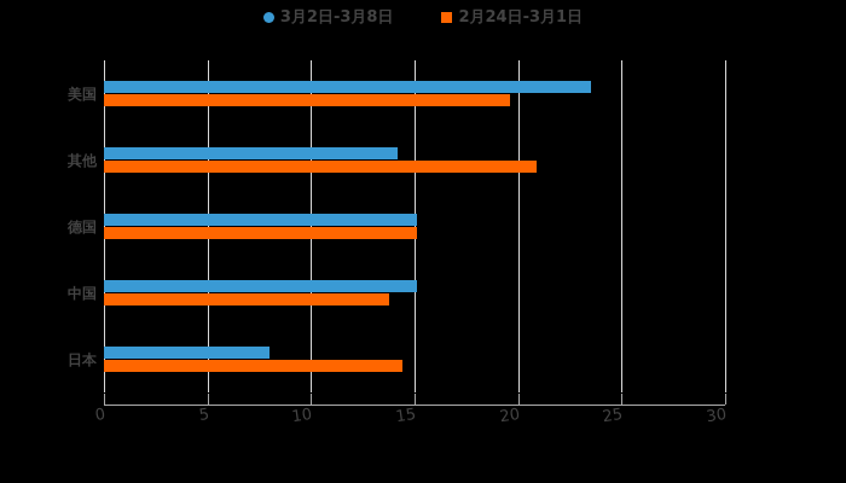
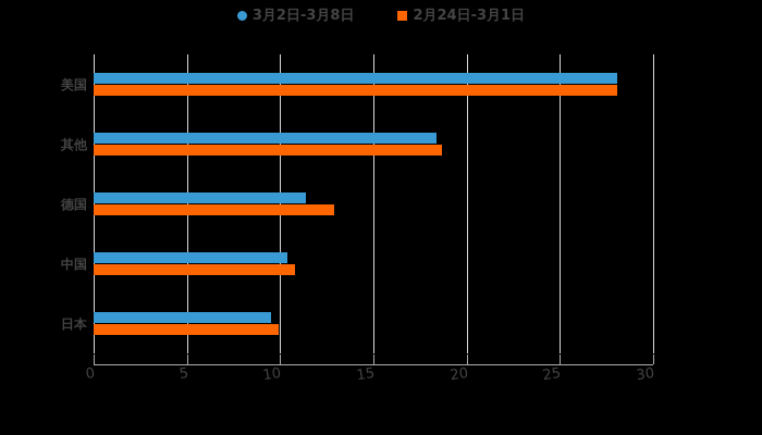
3月2日-3月8日/美国: 23.5 -> 28.1
2月24日-3月1日/美国: 19.6 -> 28.1
3月2日-3月8日/其他: 14.2 -> 18.4
2月24日-3月1日/其他: 20.9 -> 18.7
3月2日-3月8日/德国: 15.1 -> 11.4
2月24日-3月1日/德国: 15.1 -> 12.9
3月2日-3月8日/中国: 15.1 -> 10.4
2月24日-3月1日/中国: 13.8 -> 10.8
3月2日-3月8日/日本: 8.0 -> 9.5
2月24日-3月1日/日本: 14.4 -> 9.9
